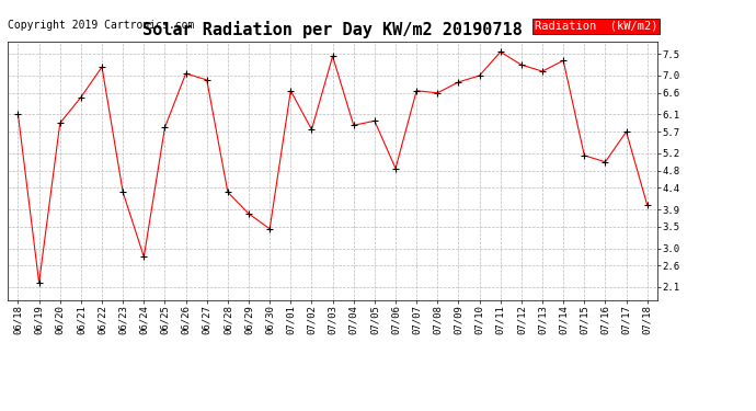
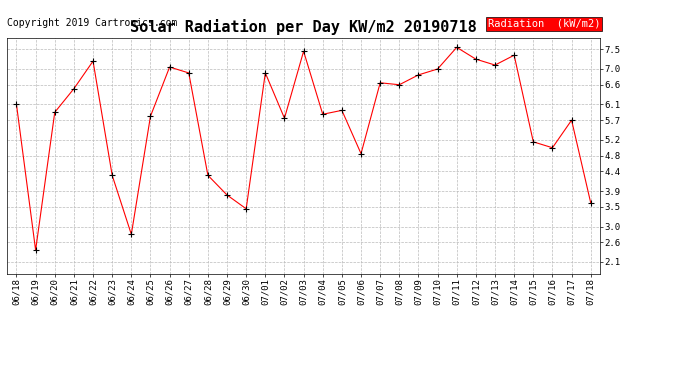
06/19: 2.20 -> 2.40
07/01: 6.65 -> 6.90
07/18: 4.00 -> 3.60
